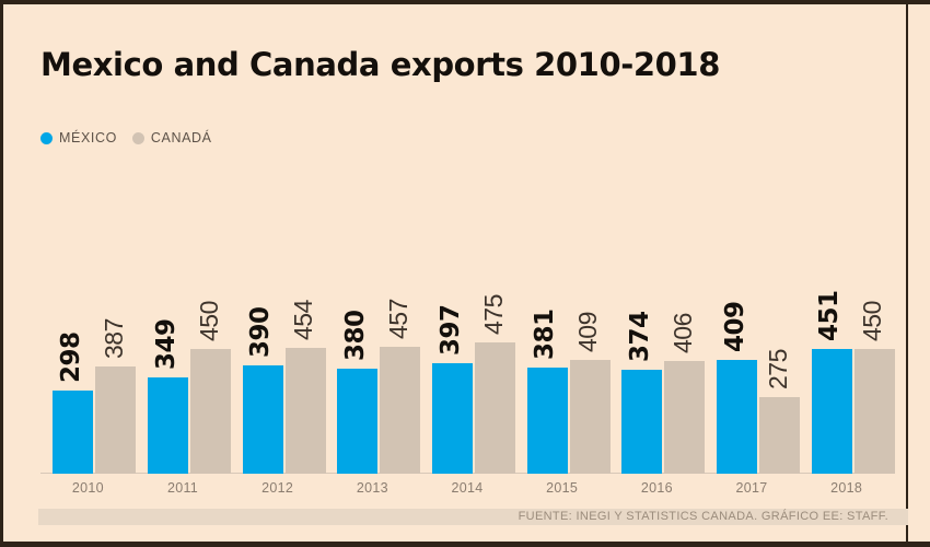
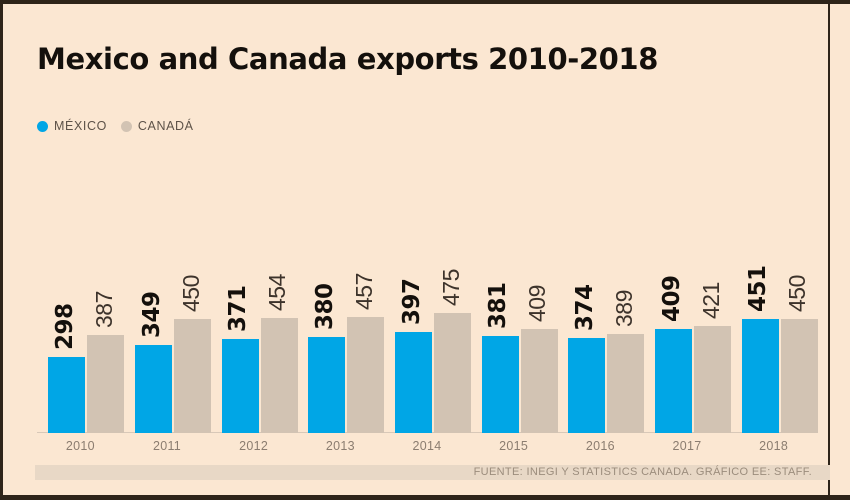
MÉXICO/2012: 390 -> 371
CANADÁ/2016: 406 -> 389
CANADÁ/2017: 275 -> 421
